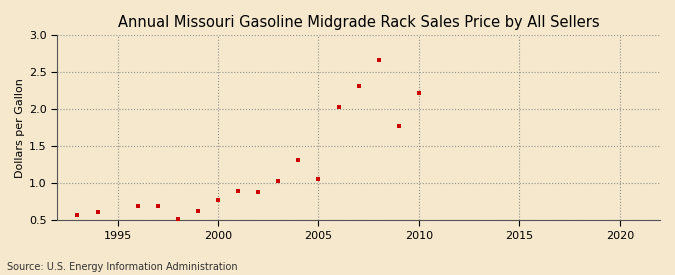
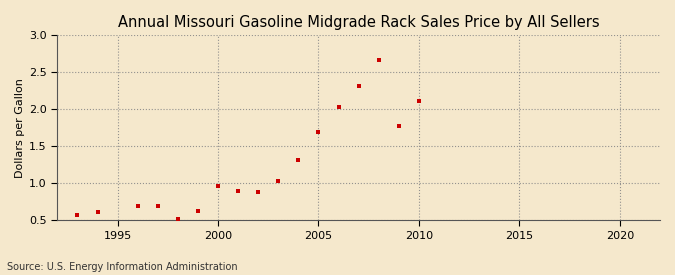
2000: 0.78 -> 0.97
2005: 1.06 -> 1.69
2010: 2.22 -> 2.11
